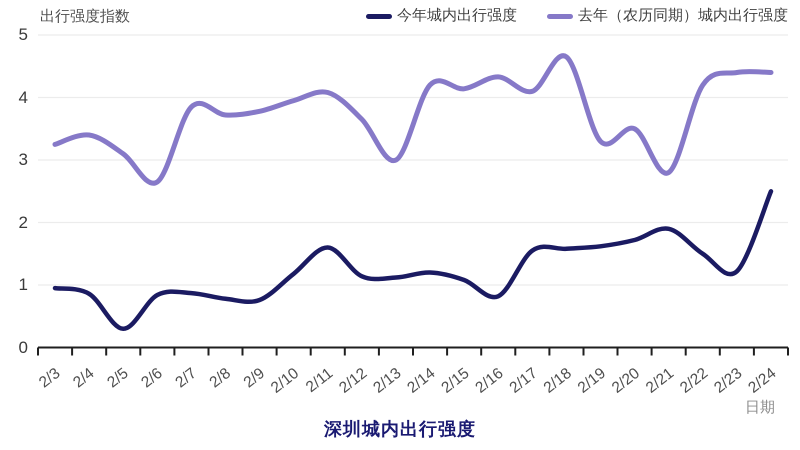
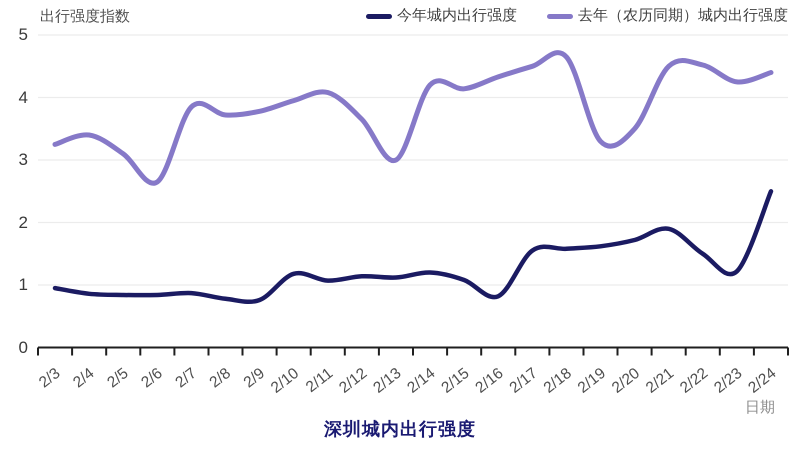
今年城内出行强度/2/5: 0.3 -> 0.8
今年城内出行强度/2/11: 1.6 -> 1.1
去年（农历同期）城内出行强度/2/17: 4.1 -> 4.5
去年（农历同期）城内出行强度/2/21: 2.8 -> 4.5
去年（农历同期）城内出行强度/2/22: 4.2 -> 4.5
去年（农历同期）城内出行强度/2/23: 4.4 -> 4.2
